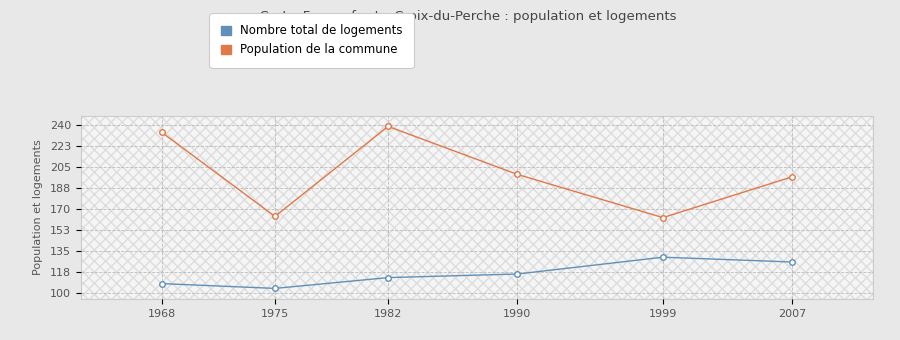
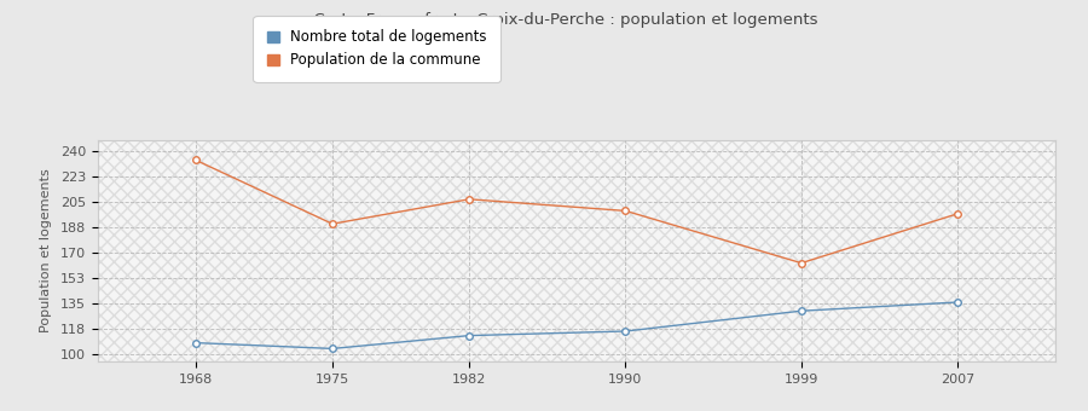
Population de la commune/1975: 164 -> 190
Population de la commune/1982: 239 -> 207
Nombre total de logements/2007: 126 -> 136
